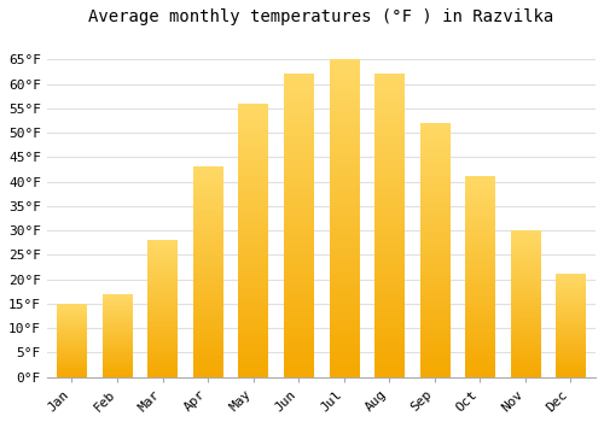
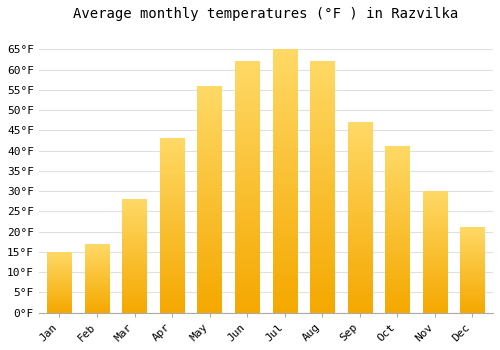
Sep: 52°F -> 47°F
